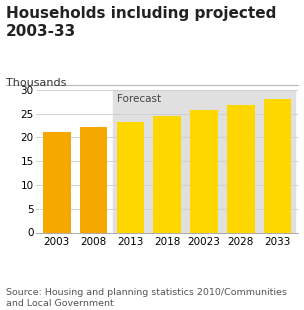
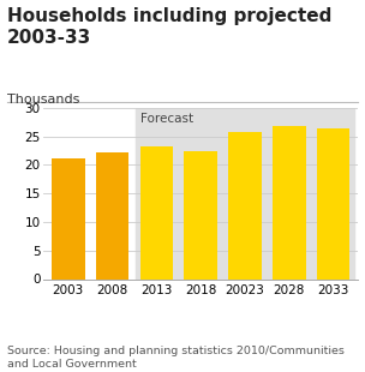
2018: 24.5 -> 22.5
2033: 28.0 -> 26.5
